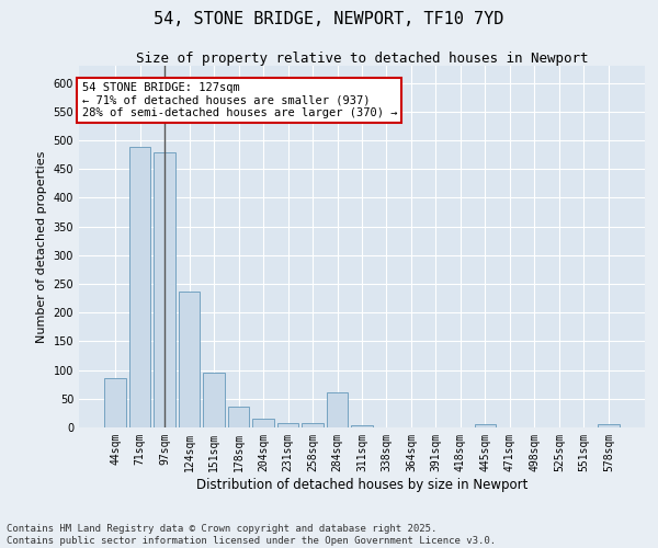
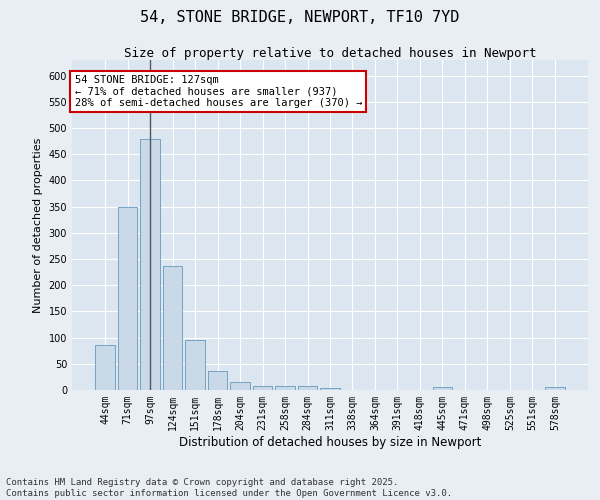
71sqm: 488 -> 350
284sqm: 62 -> 7
